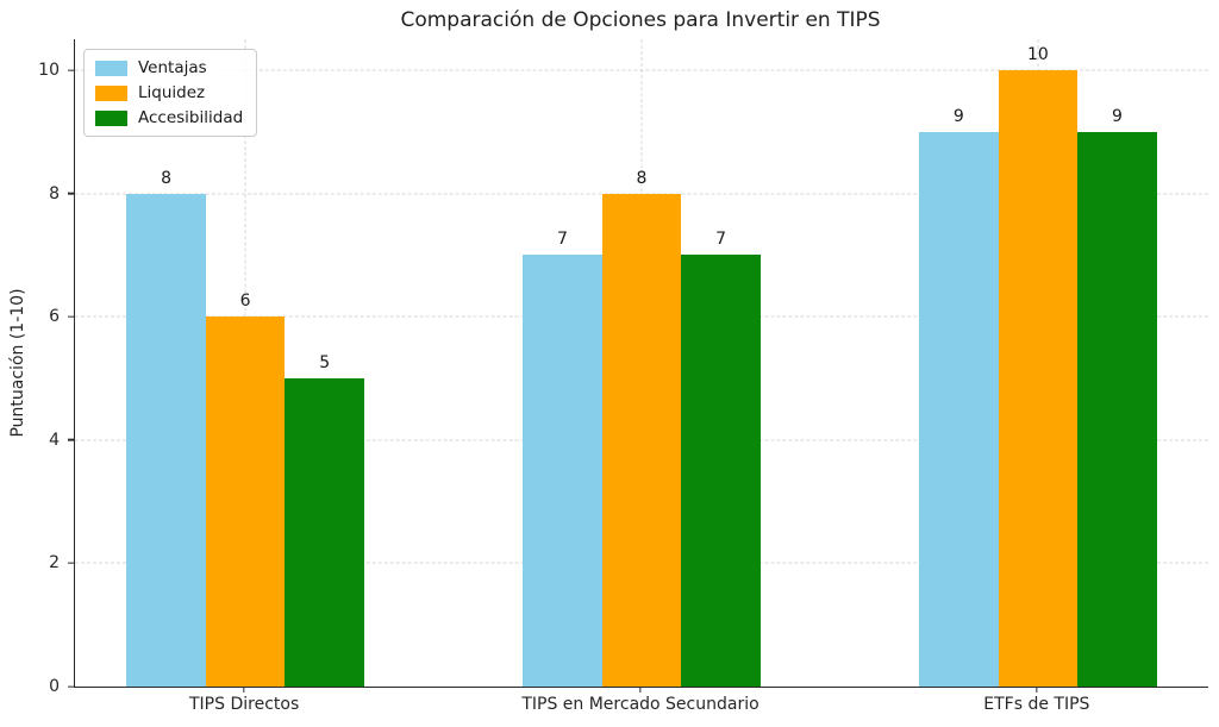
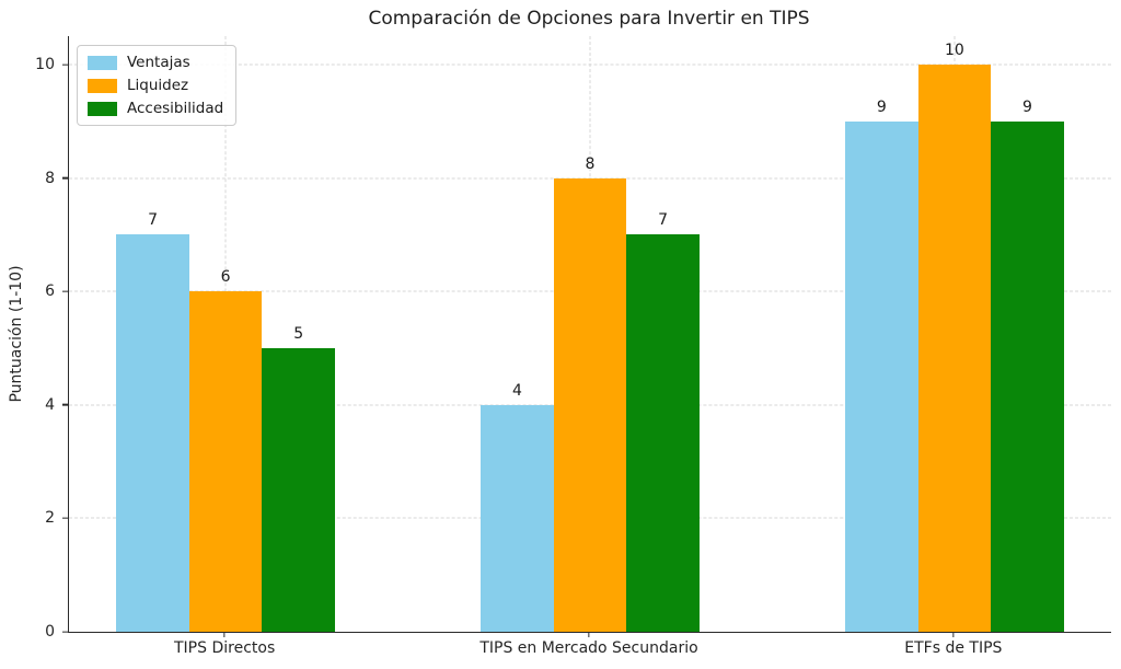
Ventajas/TIPS Directos: 8 -> 7
Ventajas/TIPS en Mercado Secundario: 7 -> 4
